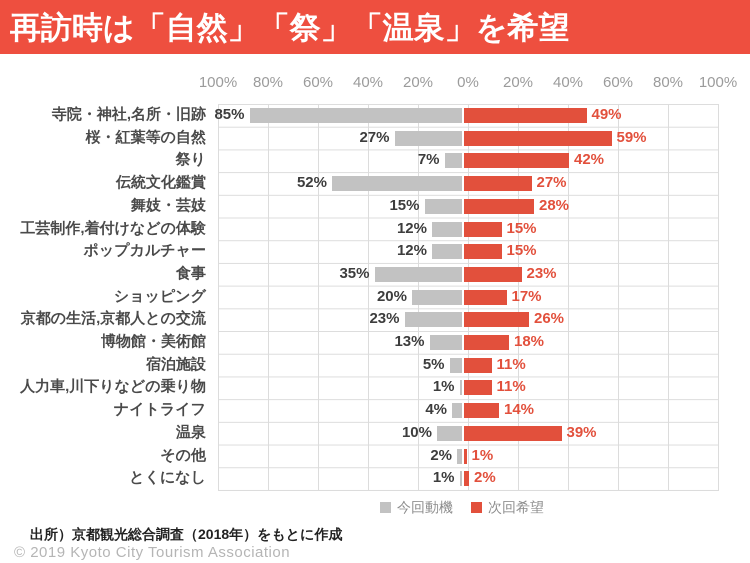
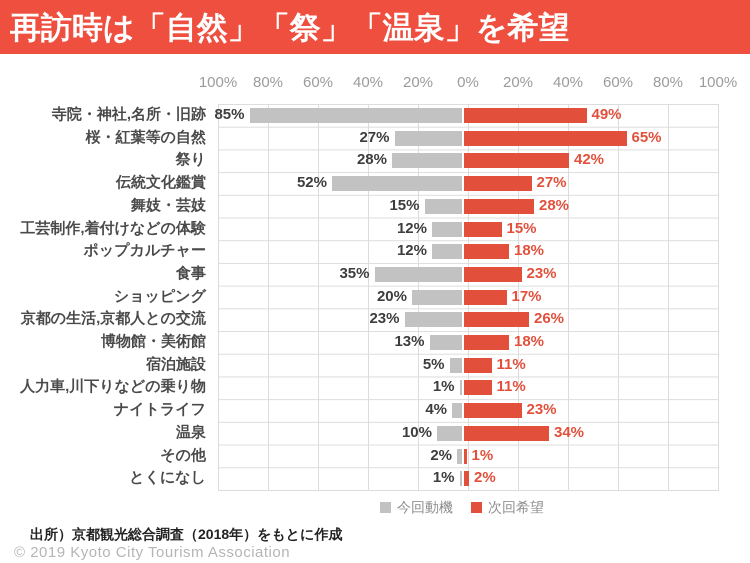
次回希望/桜・紅葉等の自然: 59% -> 65%
今回動機/祭り: 7% -> 28%
次回希望/ポップカルチャー: 15% -> 18%
次回希望/ナイトライフ: 14% -> 23%
次回希望/温泉: 39% -> 34%
